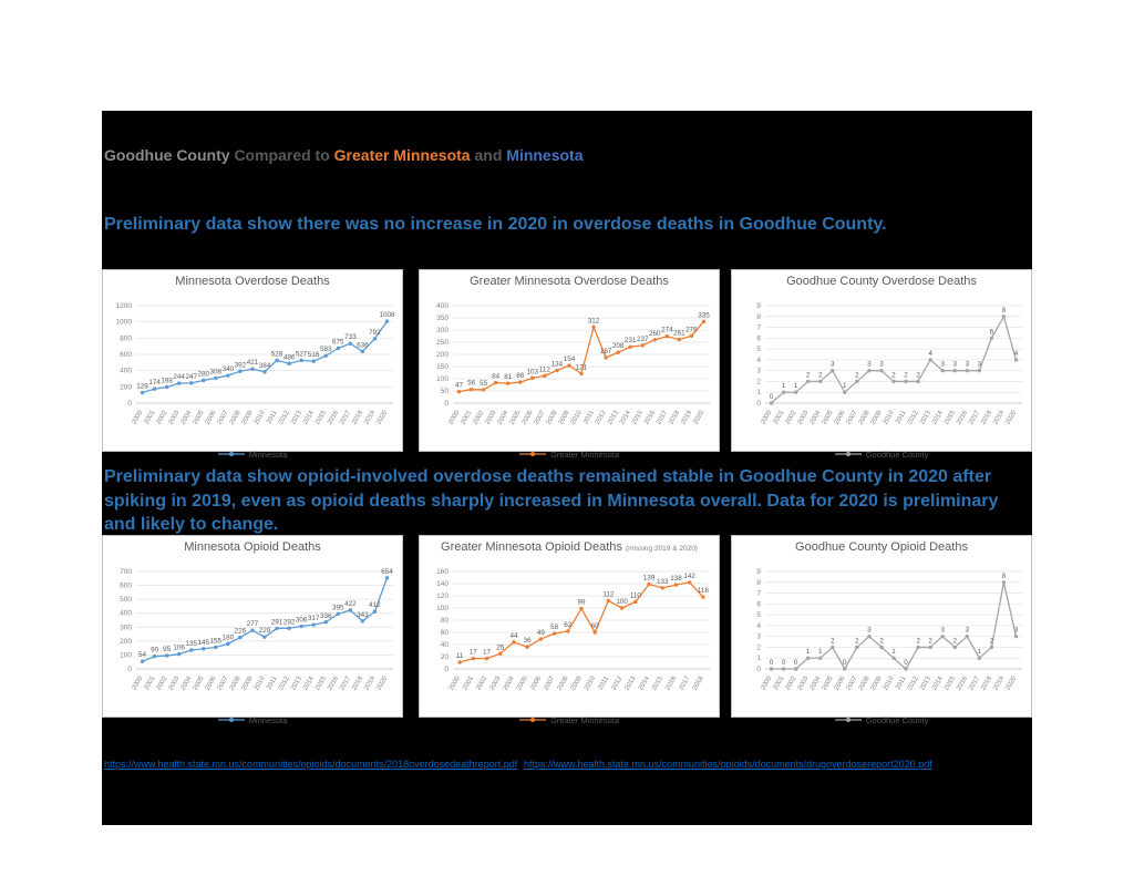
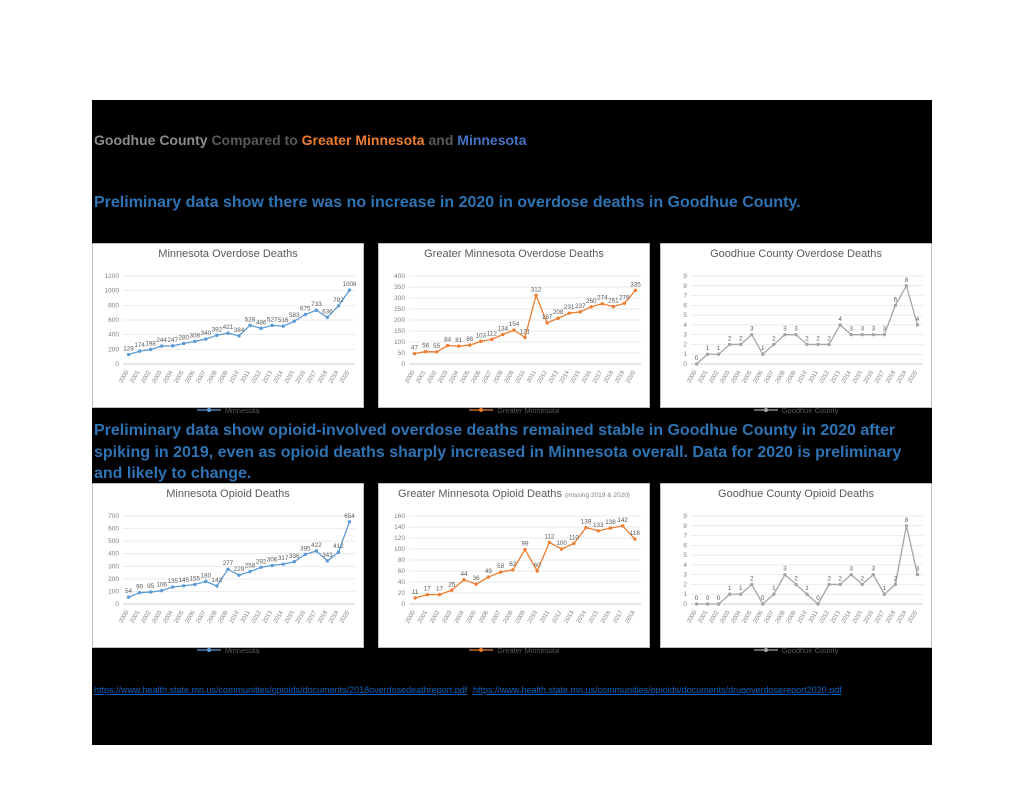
Minnesota Opioid Deaths/2008: 226 -> 143
Minnesota Opioid Deaths/2011: 291 -> 258
Goodhue County Opioid Deaths/2007: 2 -> 1
